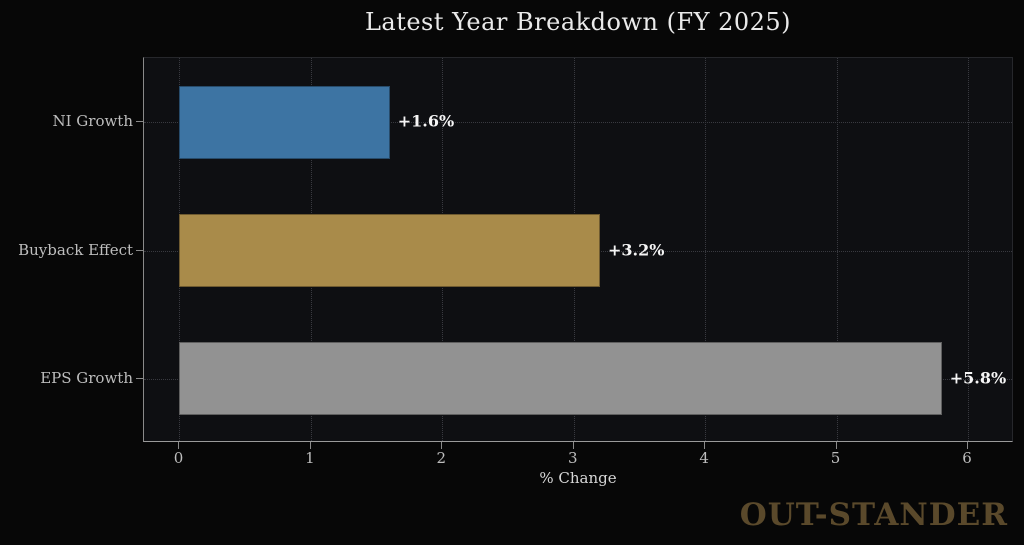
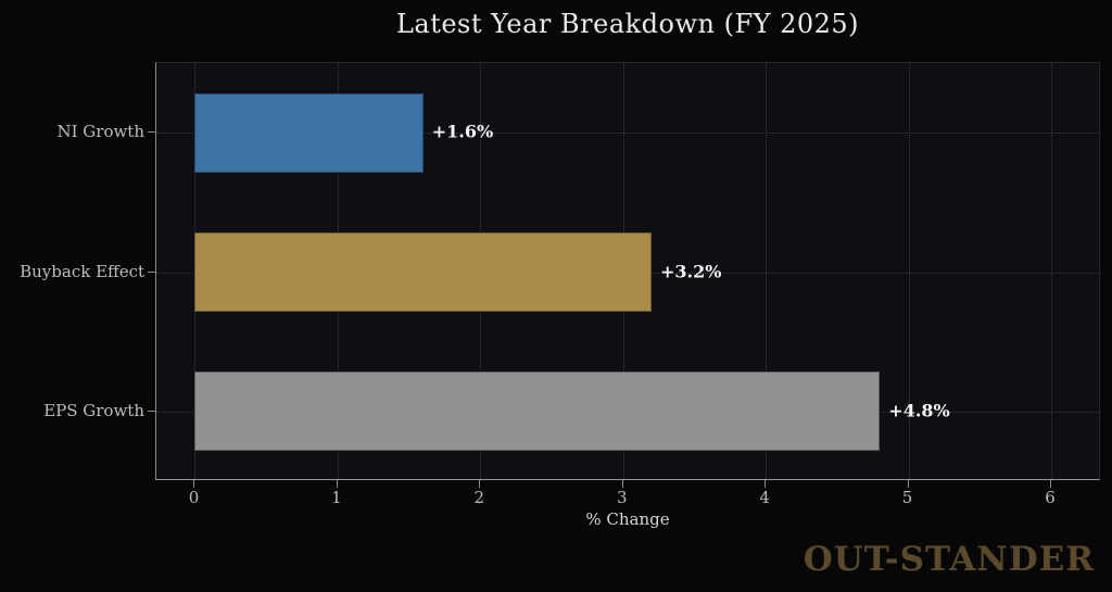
EPS Growth: +5.8% -> +4.8%
